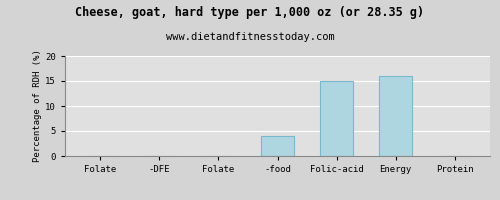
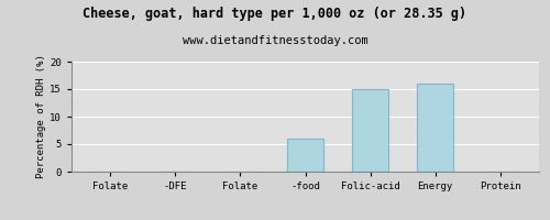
-food: 4 -> 6
